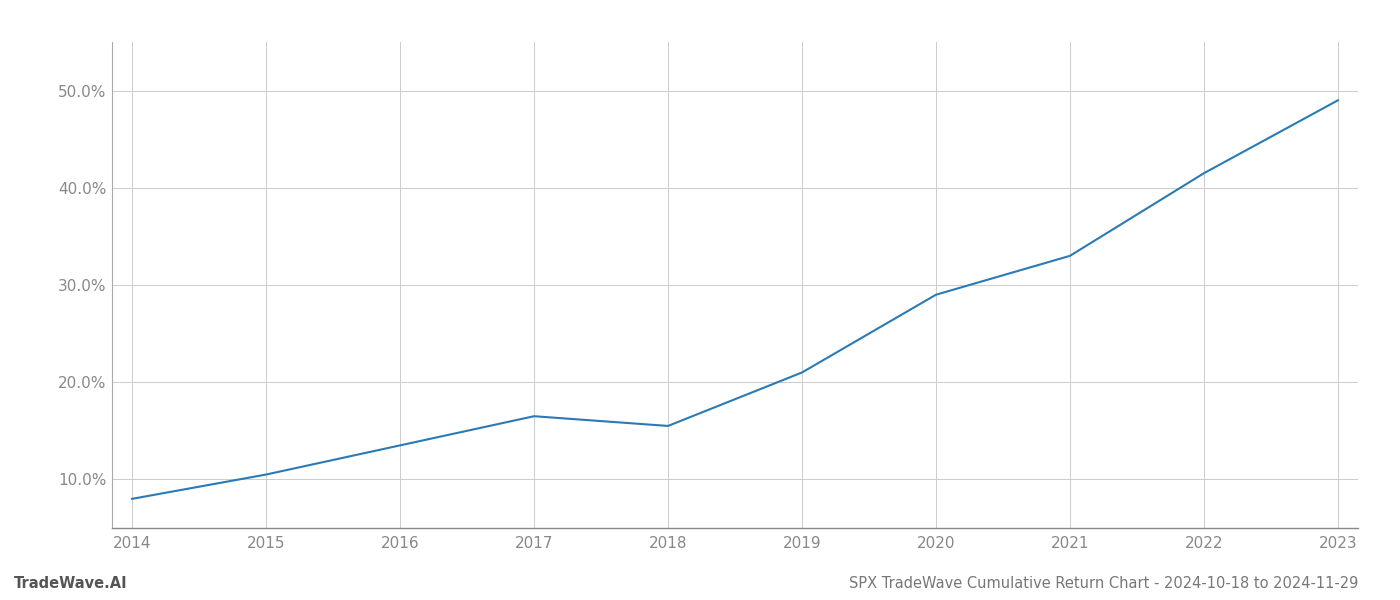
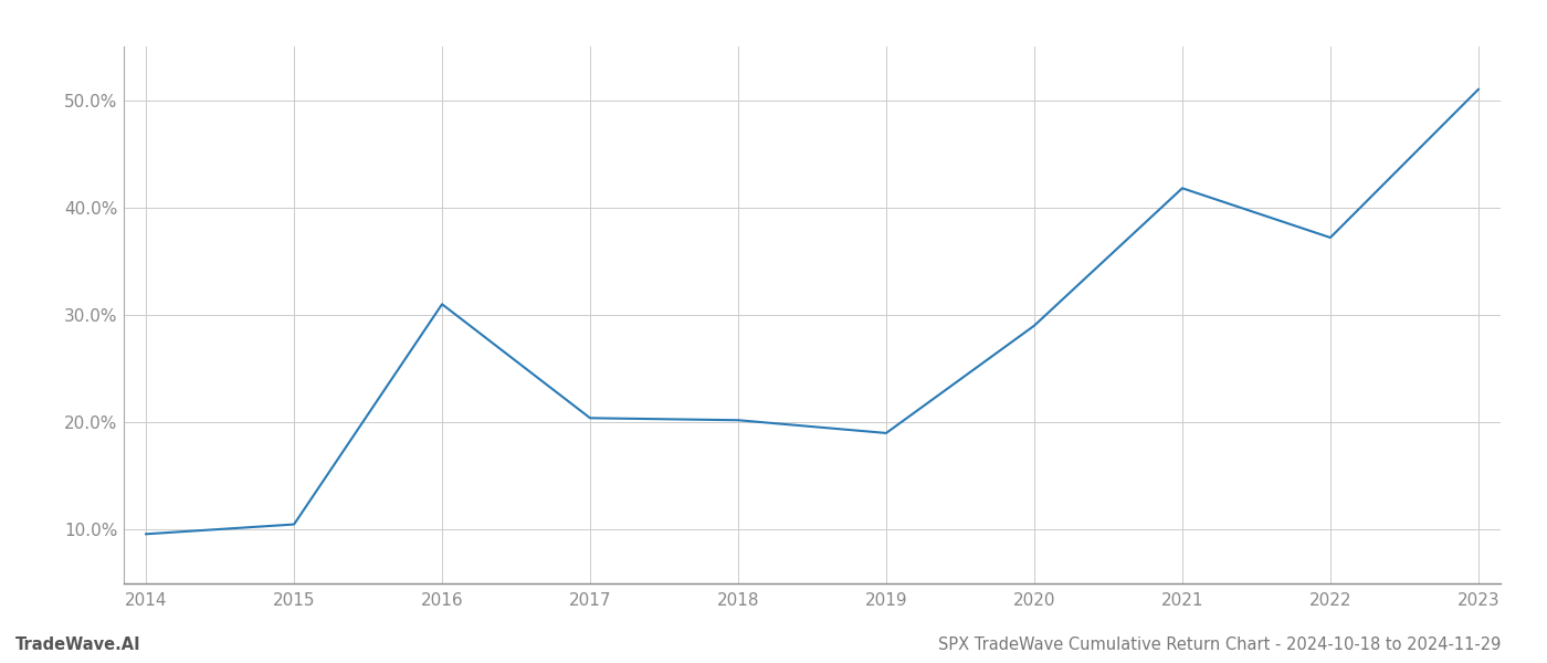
2014: 8.0% -> 9.6%
2016: 13.5% -> 31.0%
2017: 16.5% -> 20.4%
2018: 15.5% -> 20.2%
2019: 21.0% -> 19.0%
2021: 33.0% -> 41.8%
2022: 41.5% -> 37.2%
2023: 49.0% -> 51.0%
